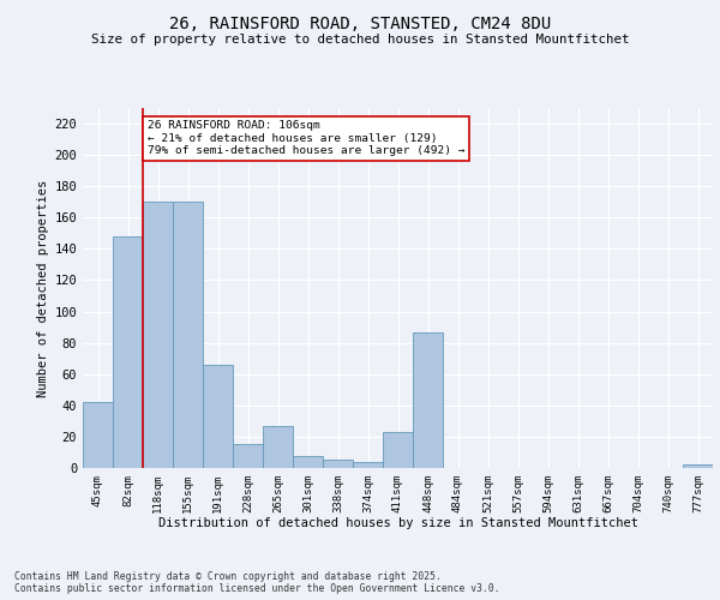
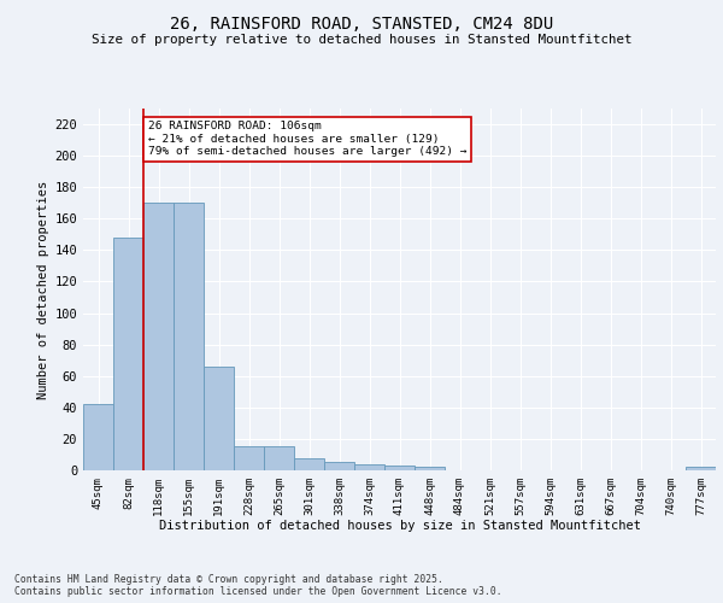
265sqm: 27 -> 15
411sqm: 23 -> 3
448sqm: 87 -> 2
